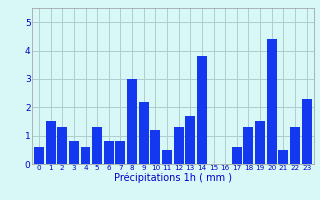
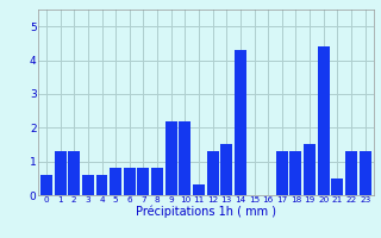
1: 1.5 -> 1.3
3: 0.8 -> 0.6
5: 1.3 -> 0.8
8: 3.0 -> 0.8
10: 1.2 -> 2.2
11: 0.5 -> 0.3
13: 1.7 -> 1.5
14: 3.8 -> 4.3
17: 0.6 -> 1.3
23: 2.3 -> 1.3
